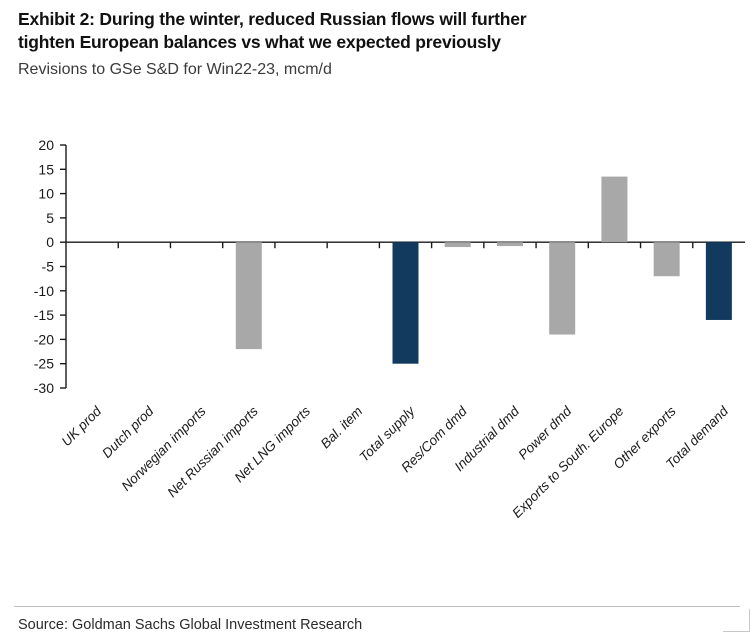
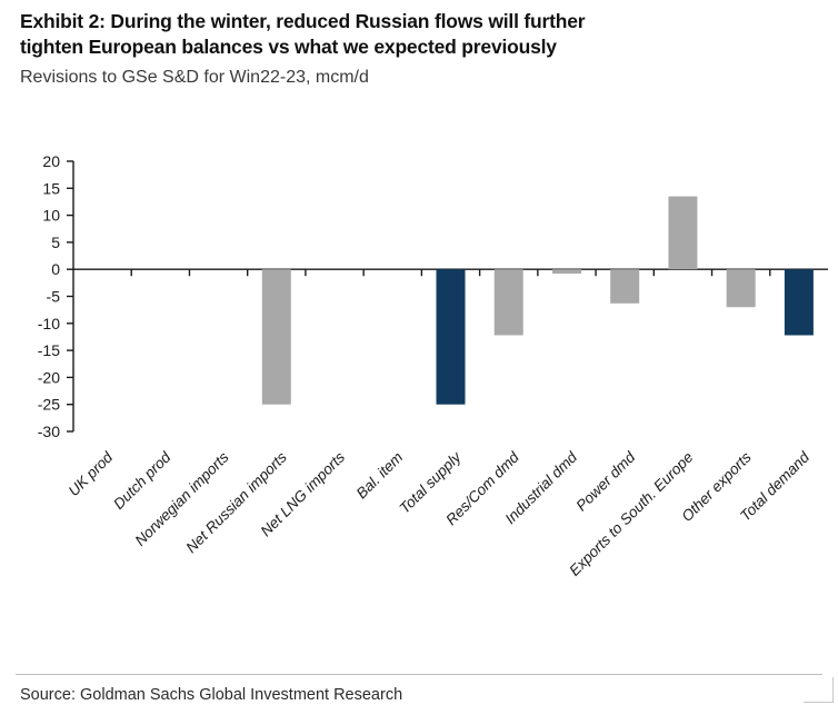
Net Russian imports: -22 -> -25
Res/Com dmd: -1 -> -12
Power dmd: -19 -> -6
Total demand: -16 -> -12
